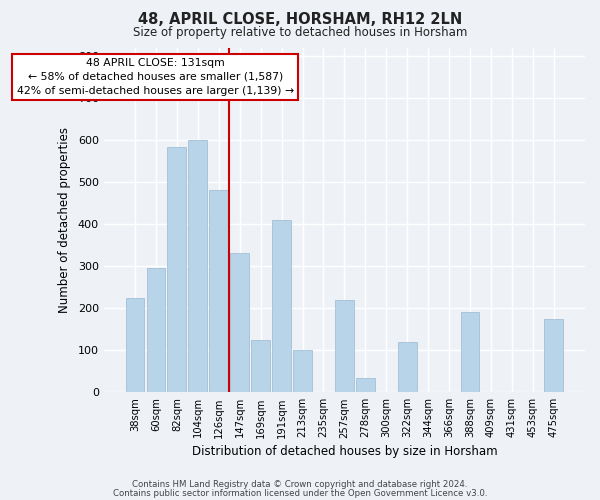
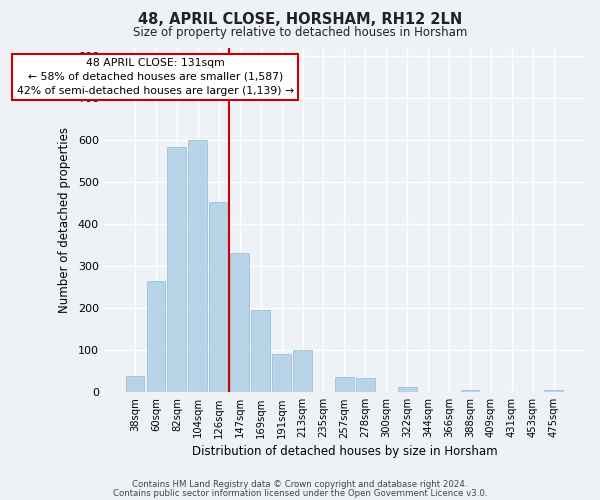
38sqm: 225 -> 38
60sqm: 295 -> 265
126sqm: 480 -> 452
169sqm: 125 -> 196
191sqm: 410 -> 90
257sqm: 220 -> 37
322sqm: 120 -> 12
388sqm: 190 -> 5
475sqm: 175 -> 5
